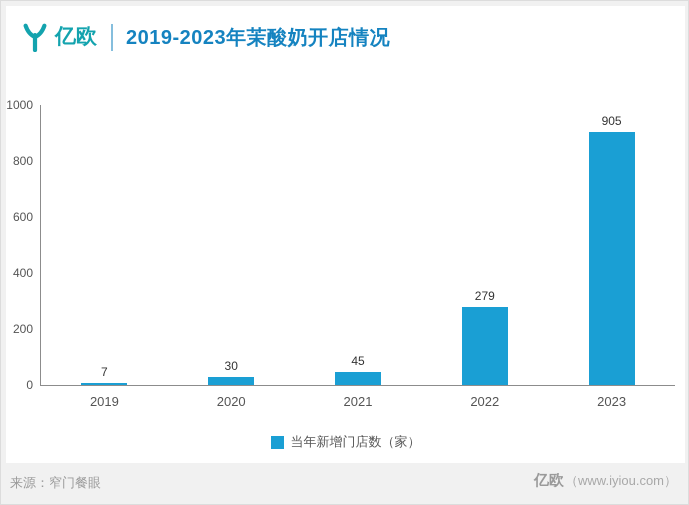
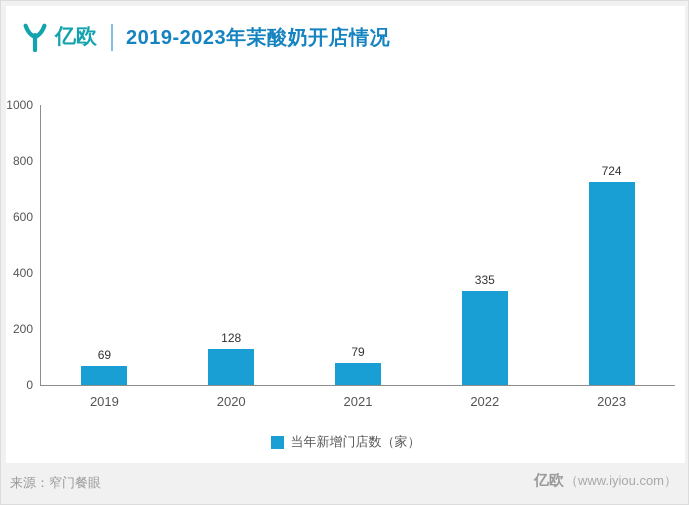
2019: 7 -> 69
2020: 30 -> 128
2021: 45 -> 79
2022: 279 -> 335
2023: 905 -> 724
